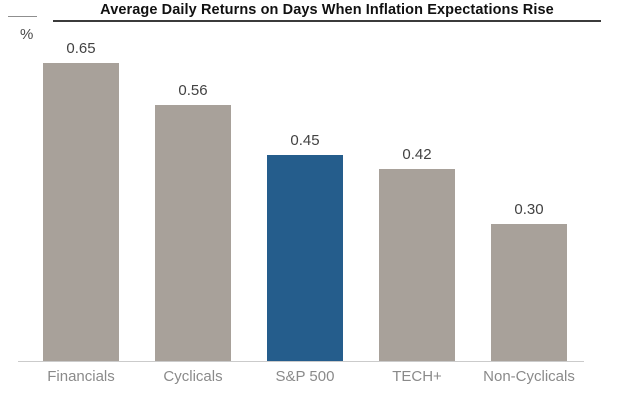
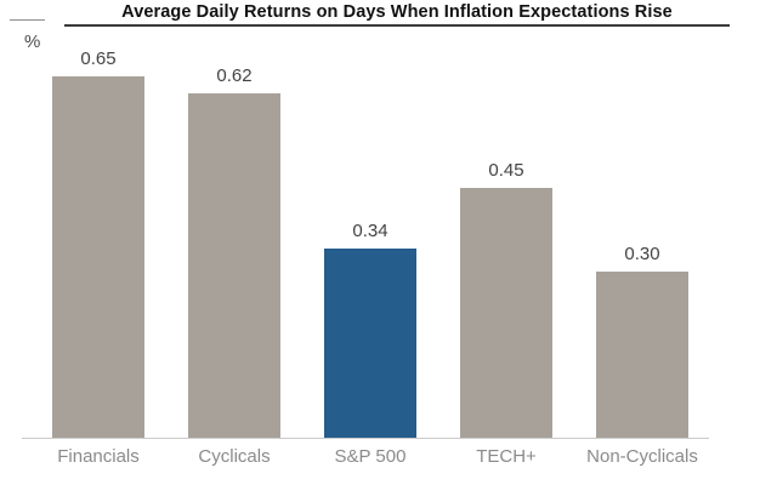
Cyclicals: 0.56 -> 0.62
S&P 500: 0.45 -> 0.34
TECH+: 0.42 -> 0.45
